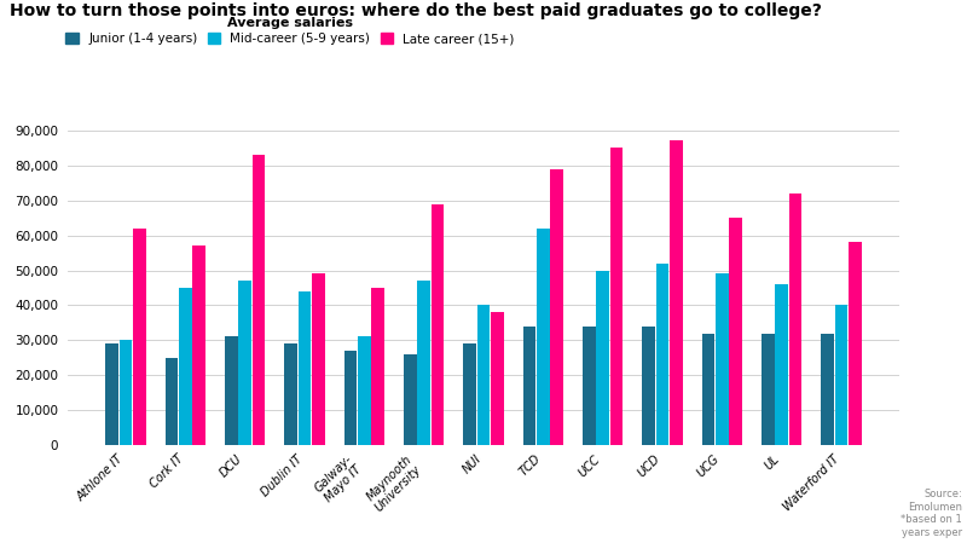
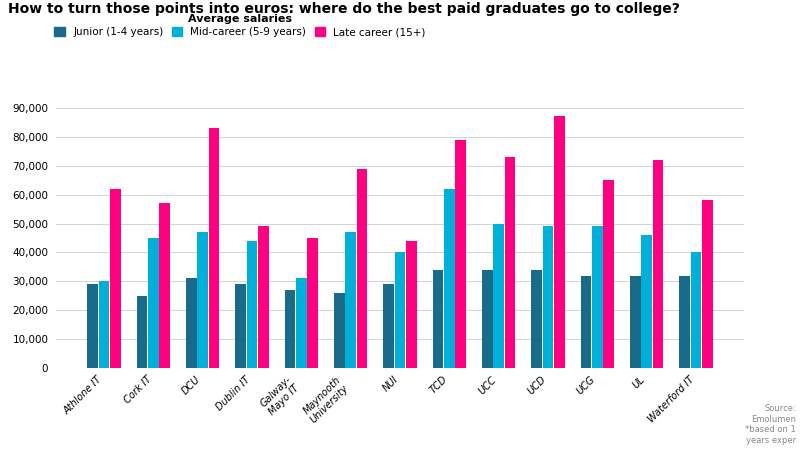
Late career (15+)/NUI: 38,000 -> 44,000
Late career (15+)/UCC: 85,000 -> 73,000
Mid-career (5-9 years)/UCD: 52,000 -> 49,000
